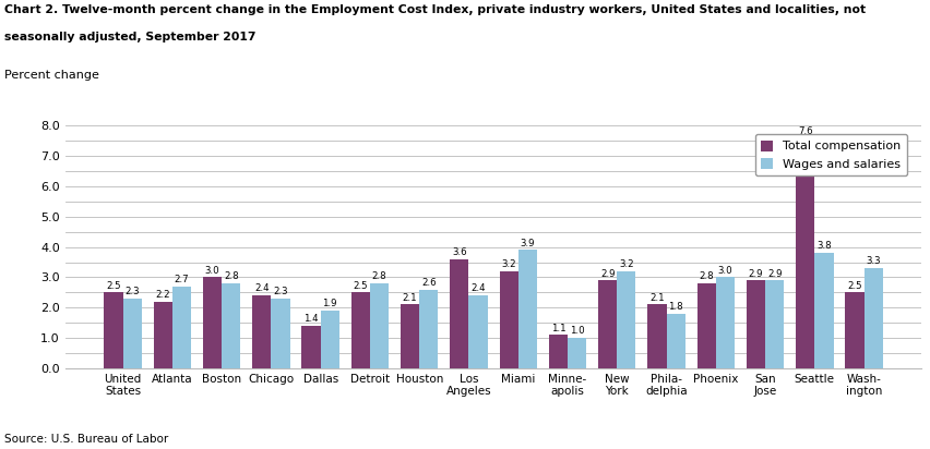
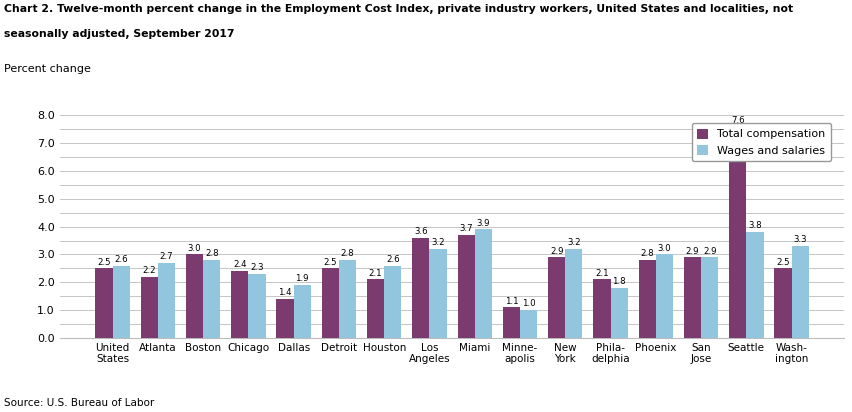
Wages and salaries/United States: 2.3 -> 2.6
Wages and salaries/Los Angeles: 2.4 -> 3.2
Total compensation/Miami: 3.2 -> 3.7
